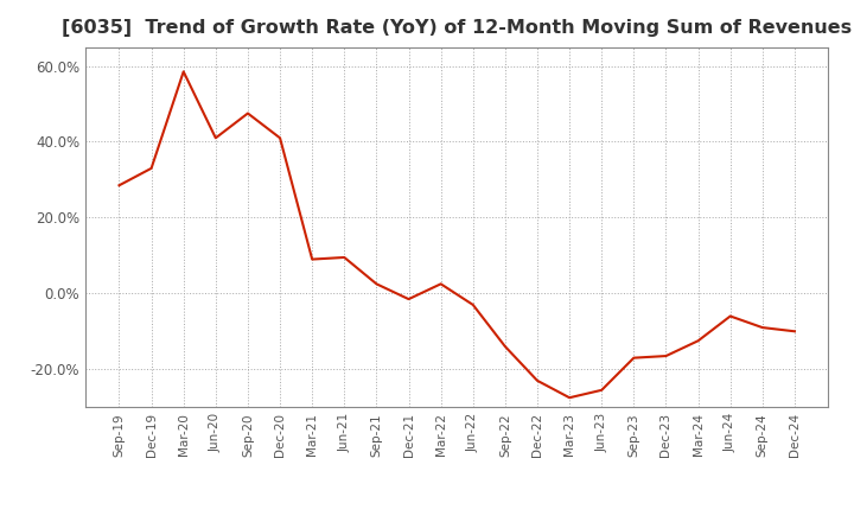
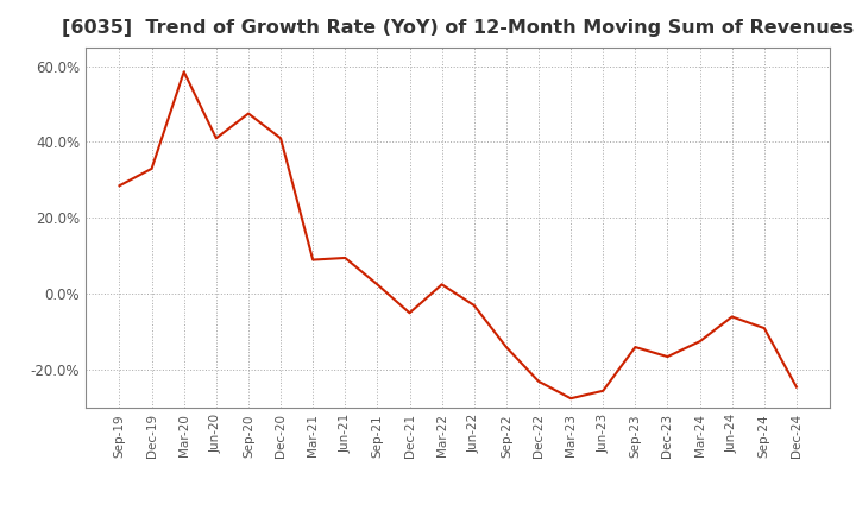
Dec-21: -1.5% -> -5.0%
Sep-23: -17.0% -> -14.0%
Dec-24: -10.0% -> -24.5%
